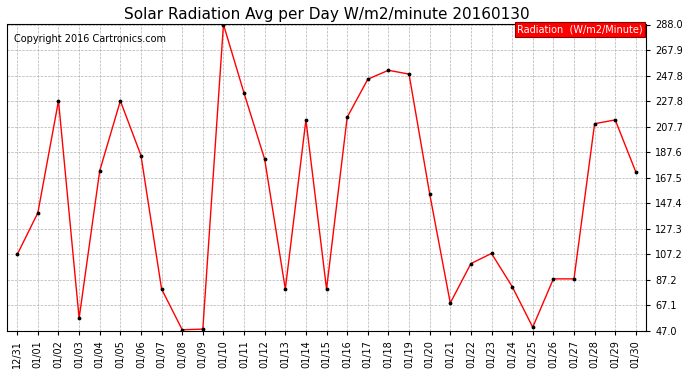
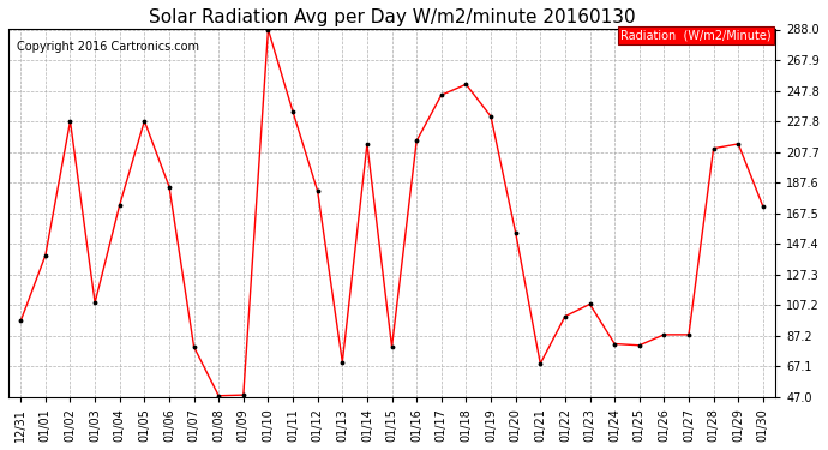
12/31: 107 -> 97
01/03: 57 -> 109
01/13: 80 -> 70
01/19: 249 -> 231
01/25: 50 -> 81
